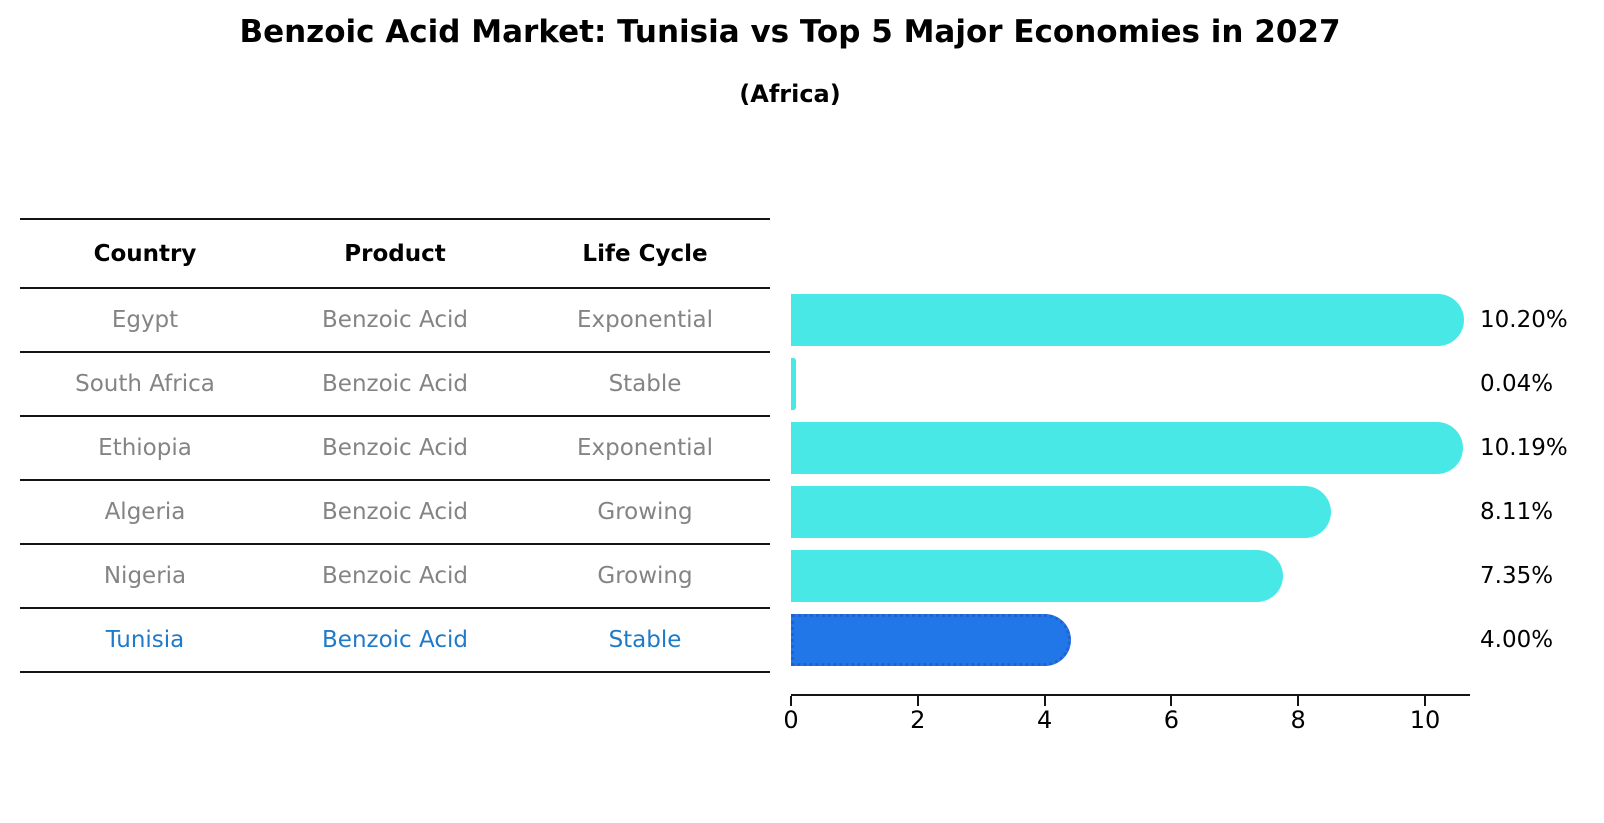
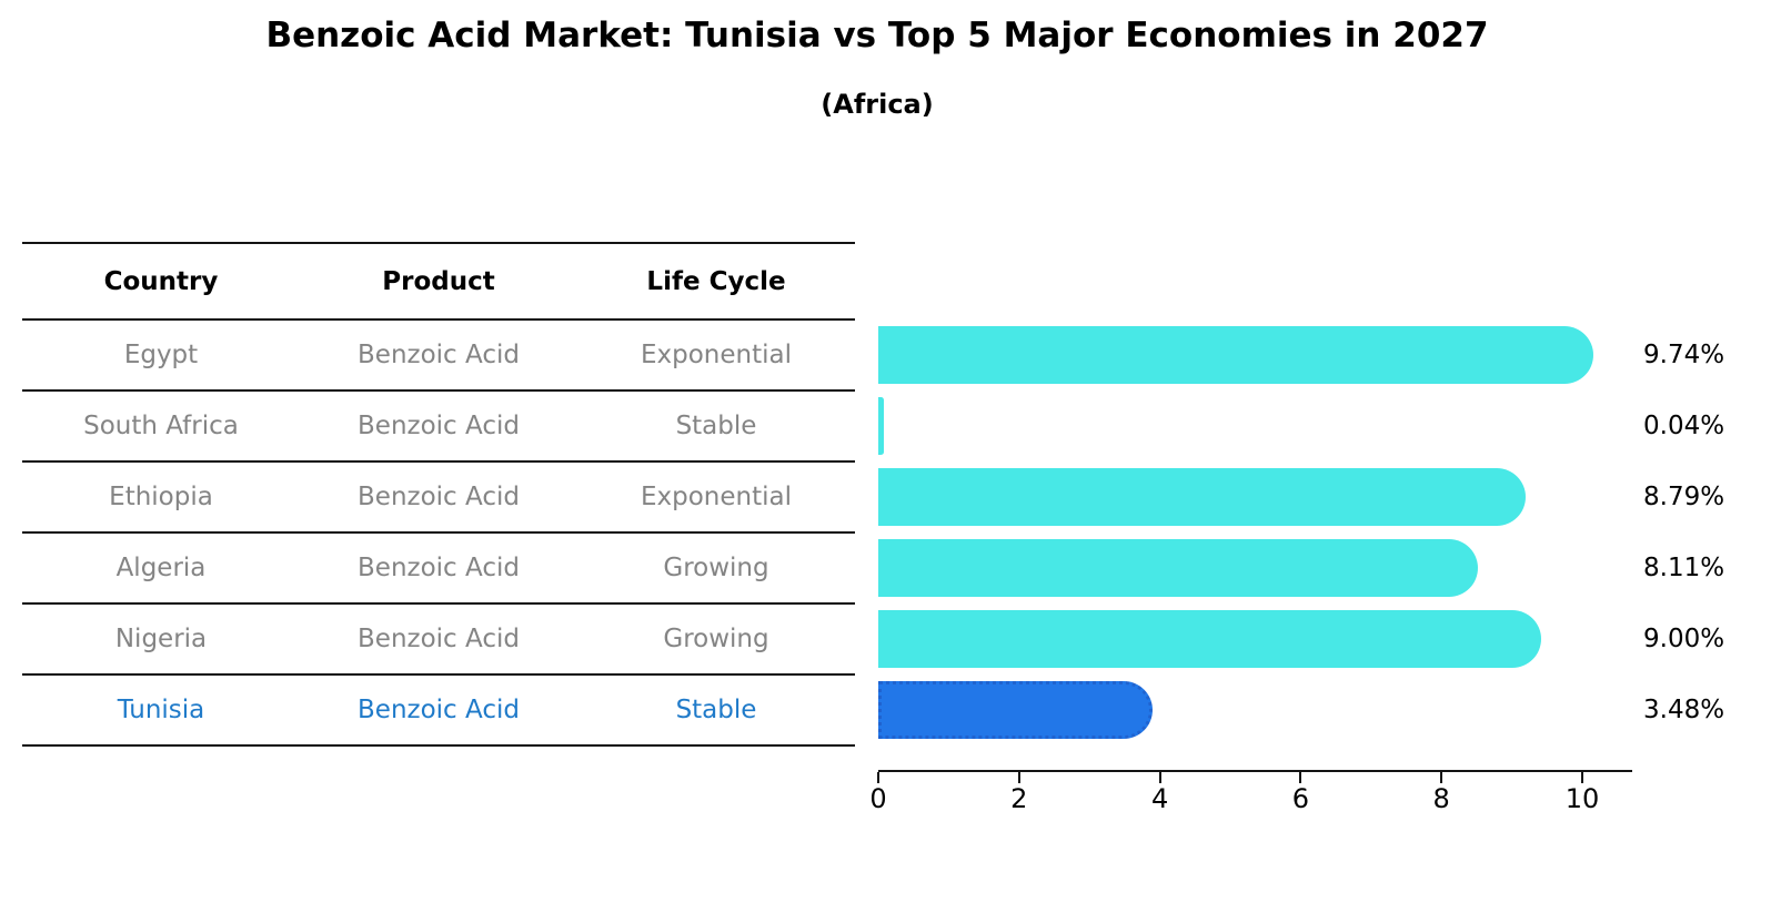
Egypt: 10.20% -> 9.74%
Ethiopia: 10.19% -> 8.79%
Nigeria: 7.35% -> 9.00%
Tunisia: 4.00% -> 3.48%
